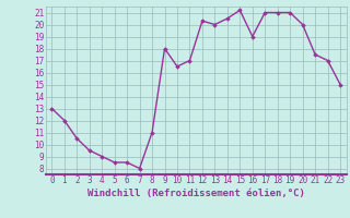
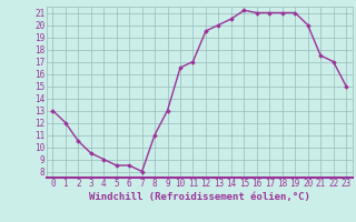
9: 18.0 -> 13.0
12: 20.3 -> 19.5
16: 19.0 -> 21.0
